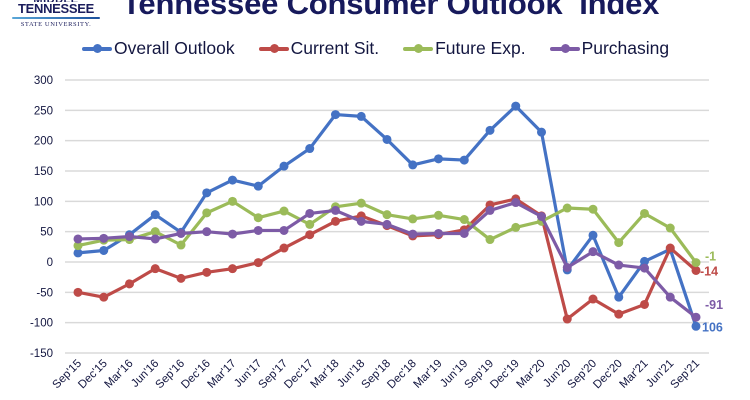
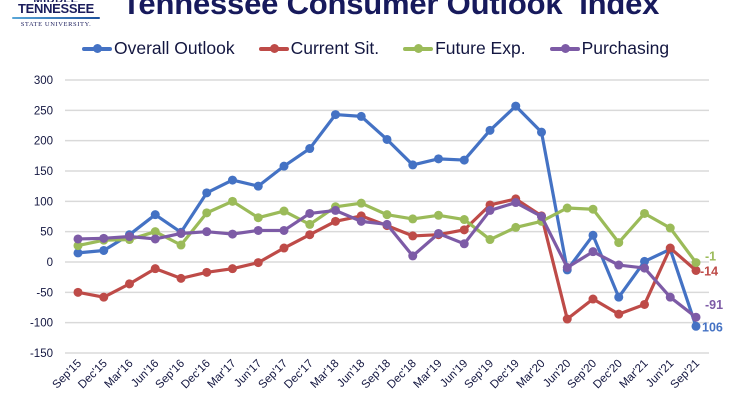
Purchasing/Dec'18: 50 -> 10
Purchasing/Jun'19: 50 -> 30
